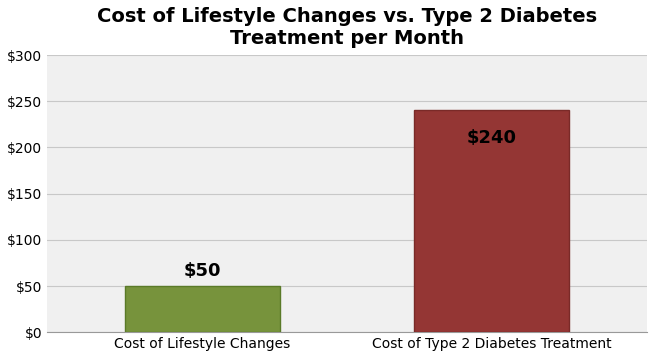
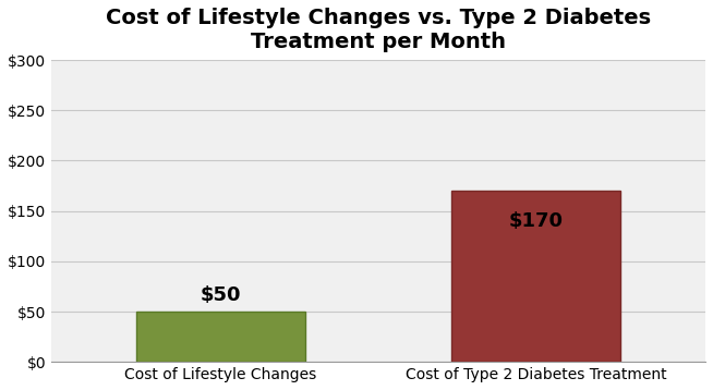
Cost of Type 2 Diabetes Treatment: $240 -> $170
